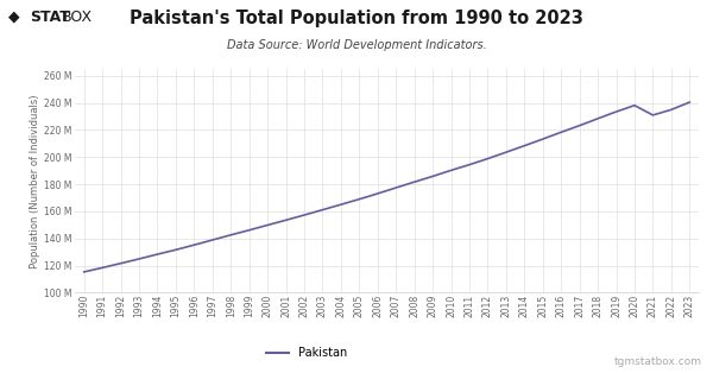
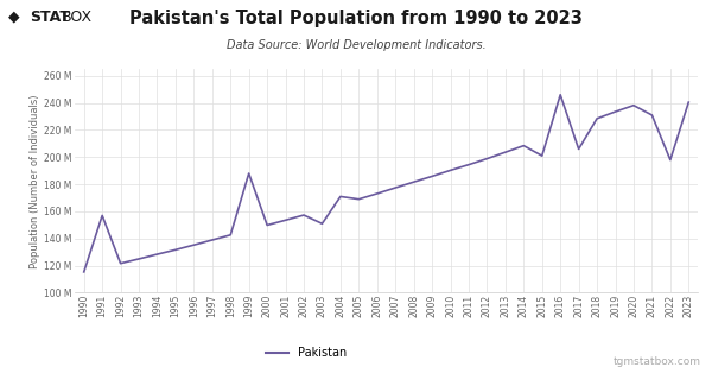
1991: 119 M -> 157 M
1999: 146 M -> 188 M
2003: 161 M -> 151 M
2004: 165 M -> 171 M
2015: 213 M -> 201 M
2016: 218 M -> 246 M
2017: 223 M -> 206 M
2022: 235 M -> 198 M
